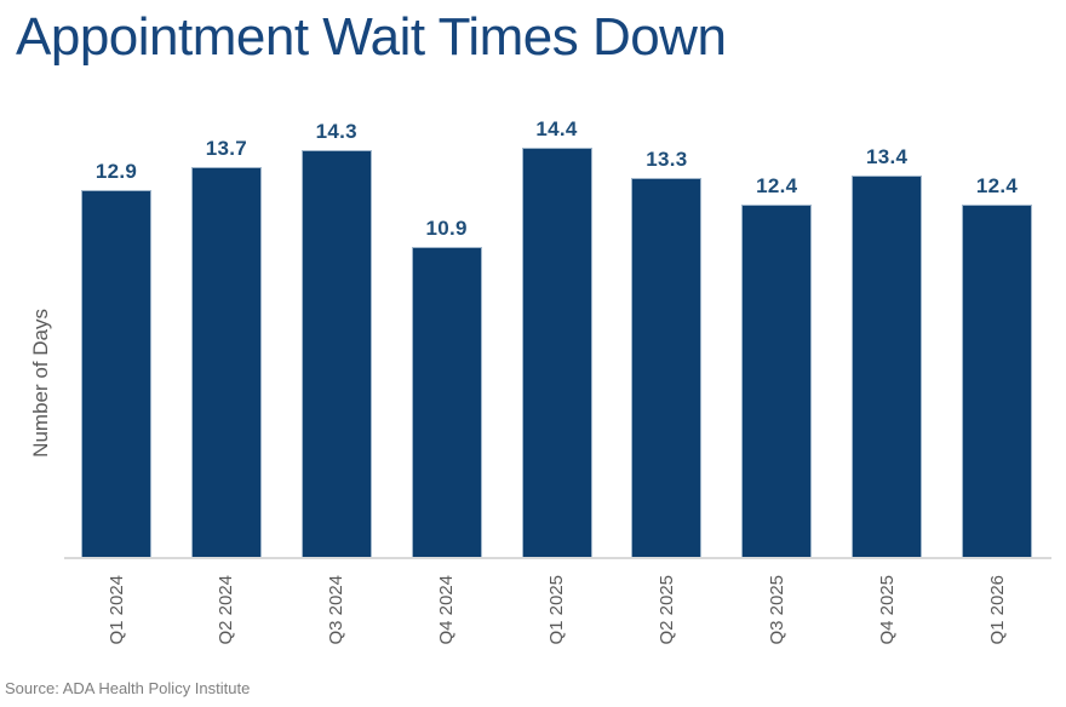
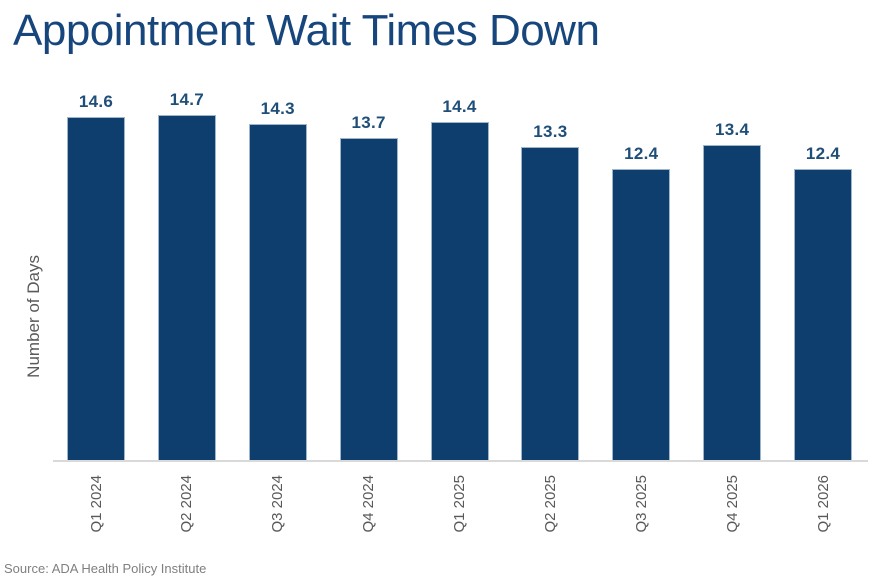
Q1 2024: 12.9 -> 14.6
Q2 2024: 13.7 -> 14.7
Q4 2024: 10.9 -> 13.7
